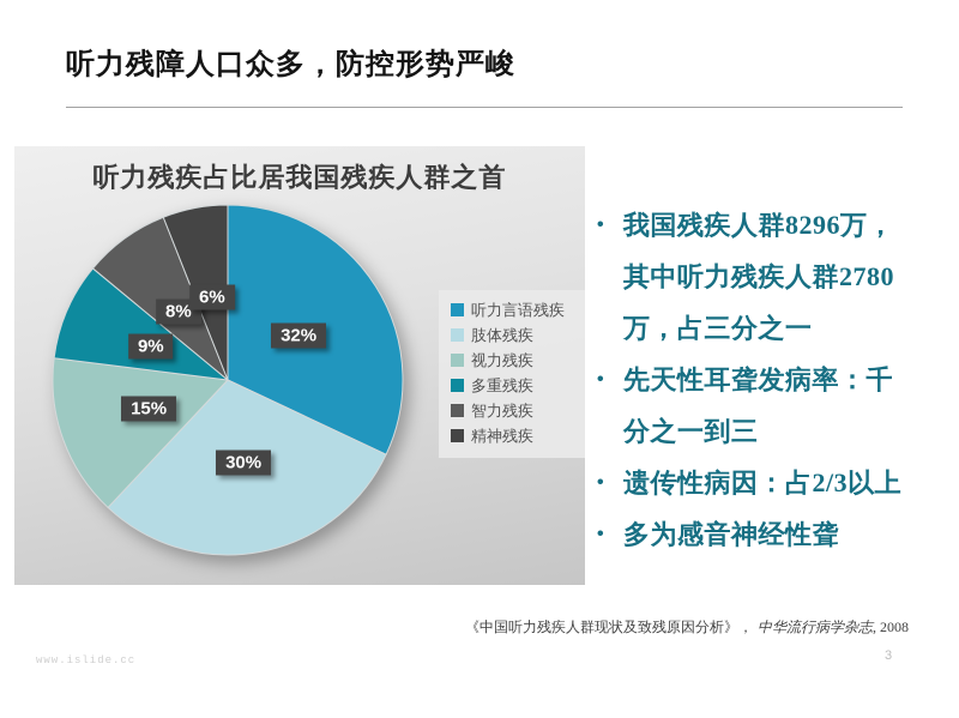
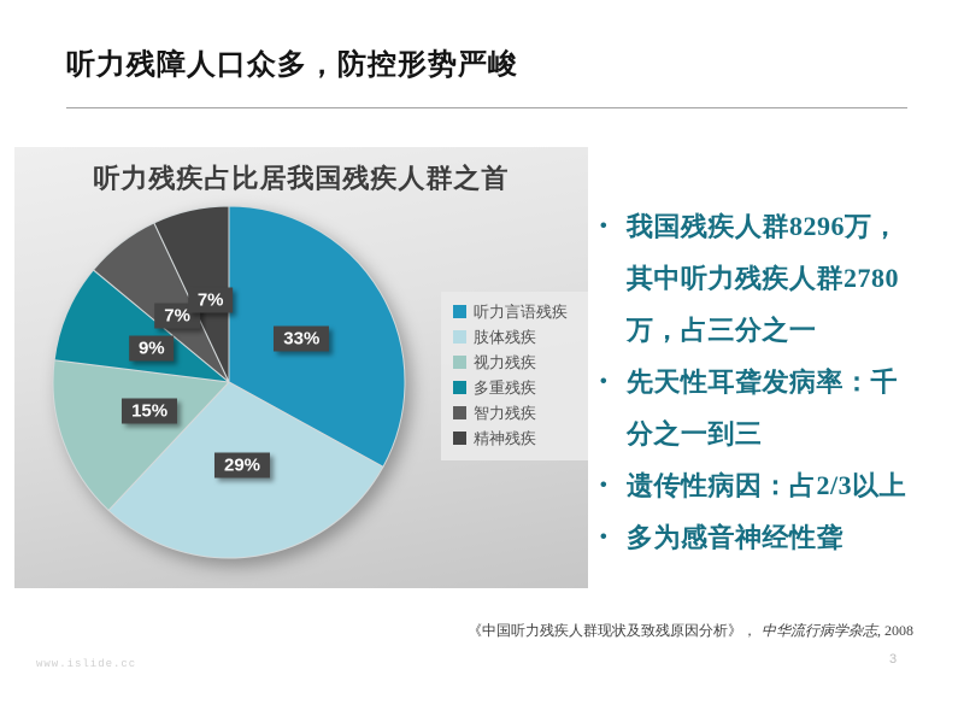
听力言语残疾: 32% -> 33%
肢体残疾: 30% -> 29%
智力残疾: 8% -> 7%
精神残疾: 6% -> 7%
